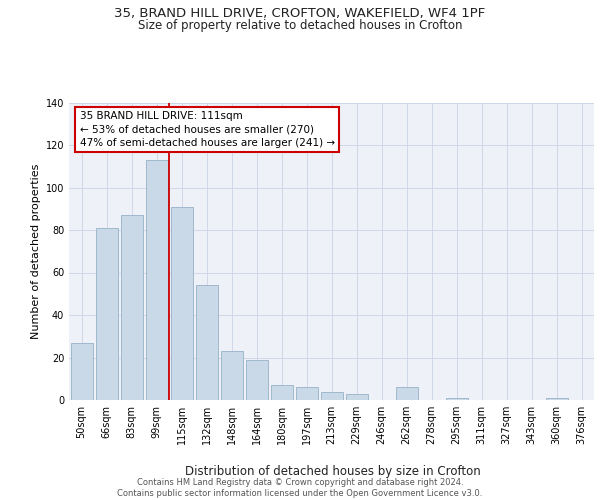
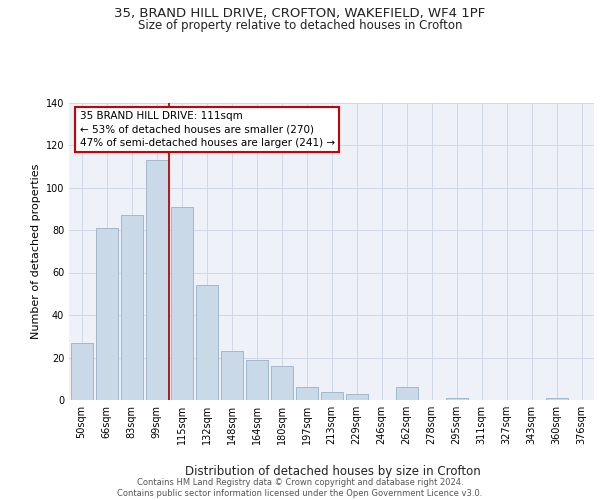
180sqm: 7 -> 16
